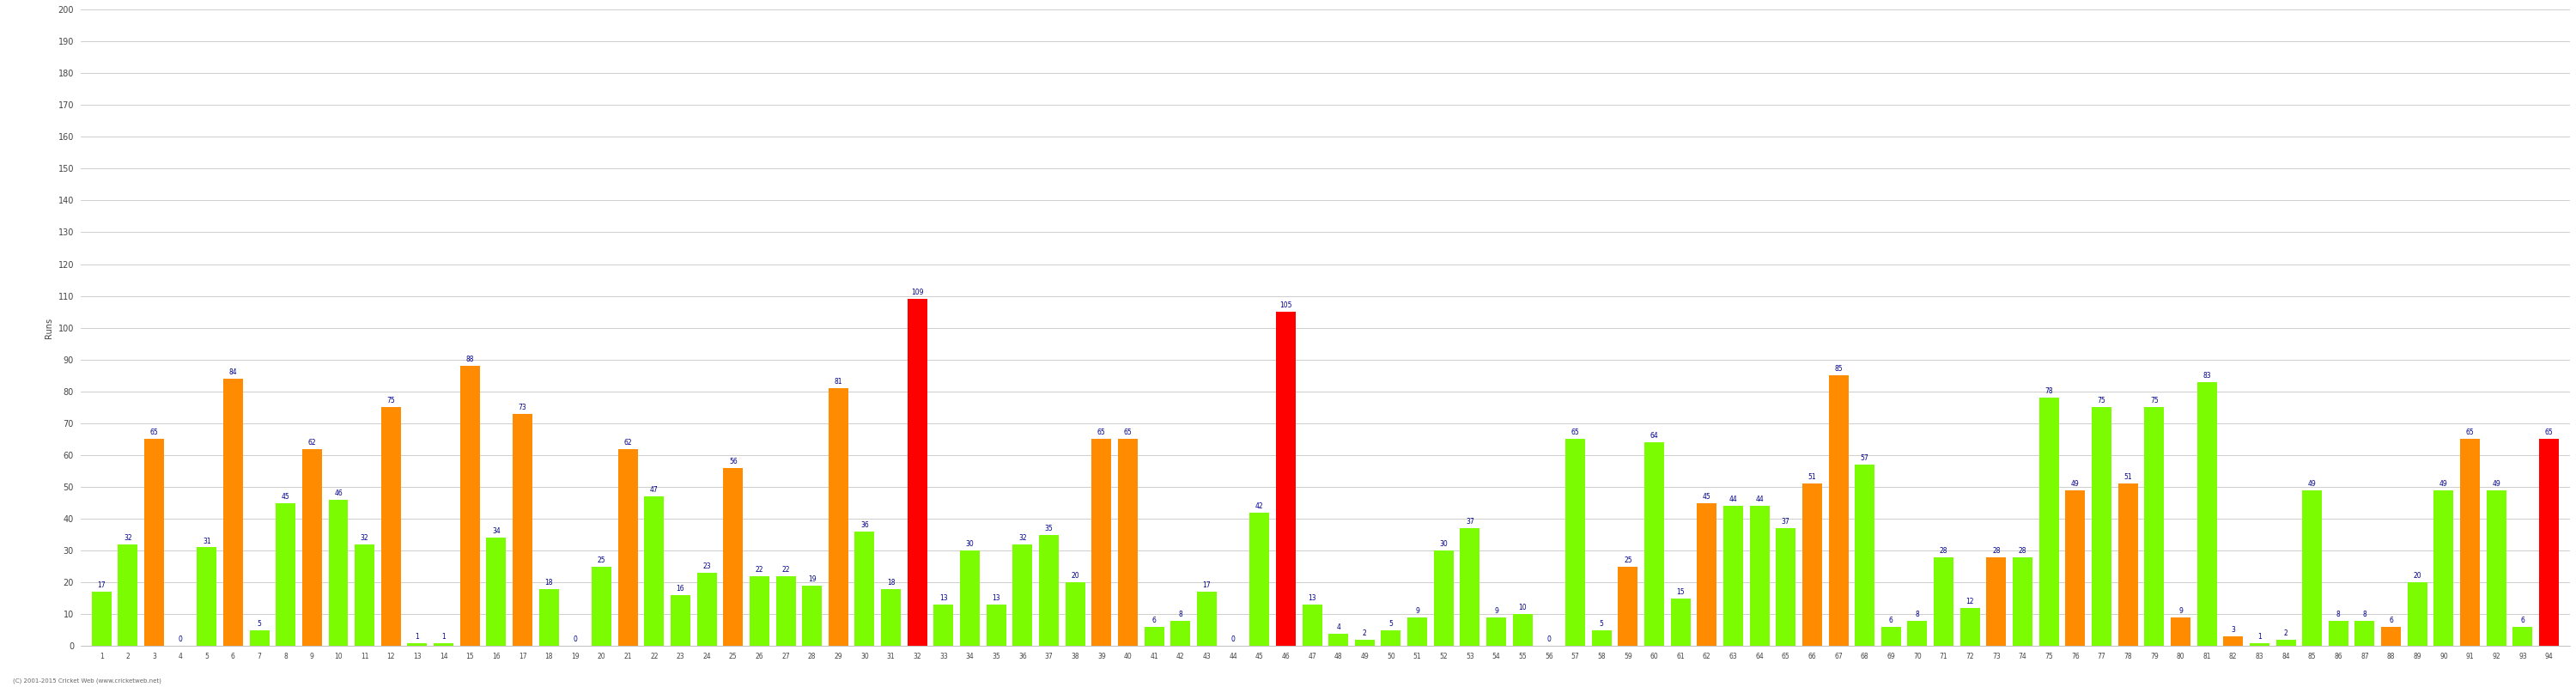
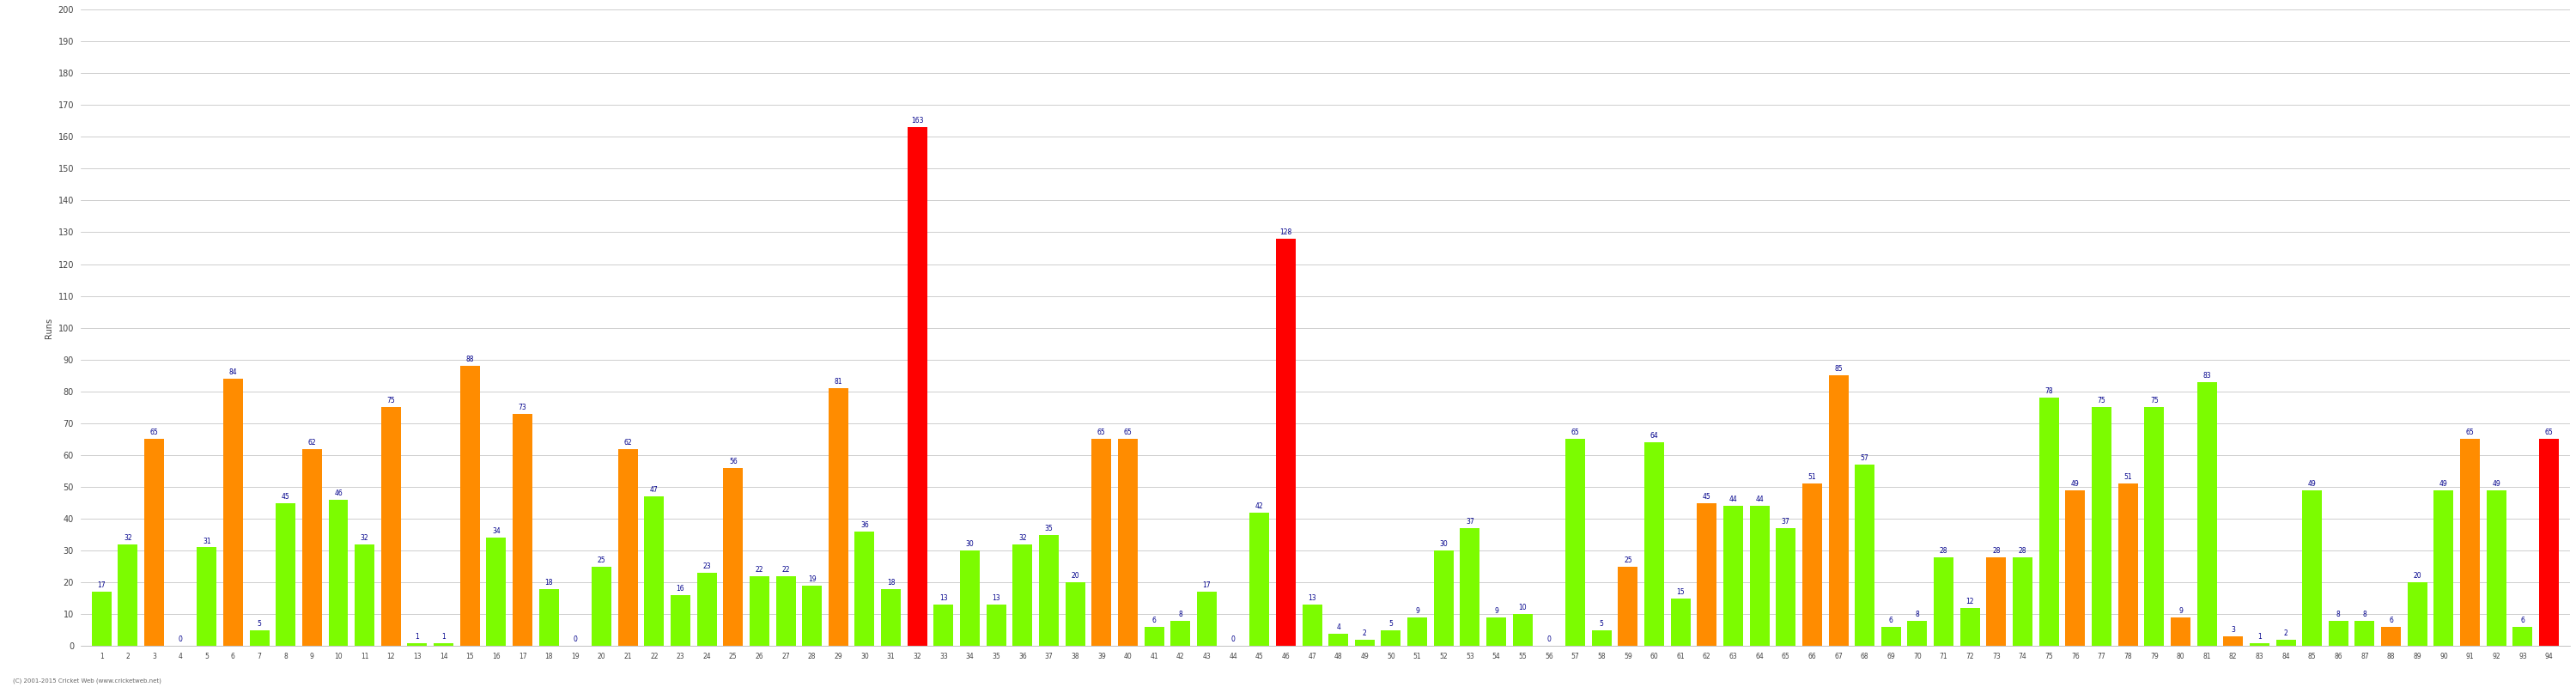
32: 109 -> 163
46: 105 -> 128
